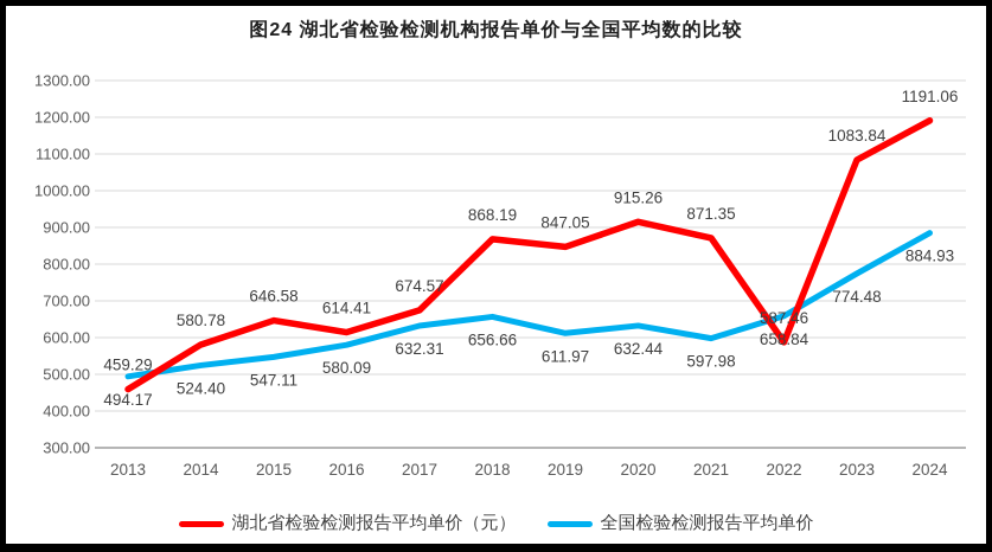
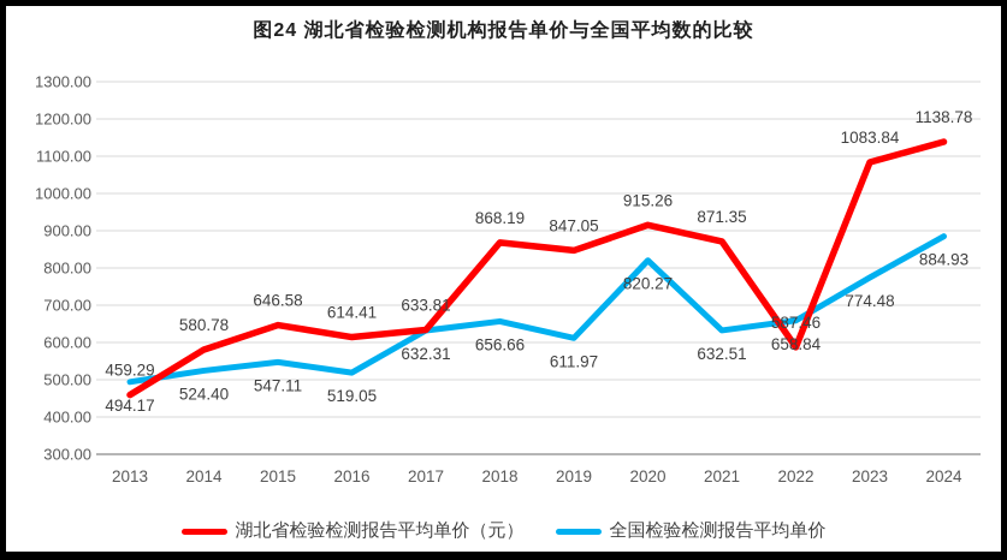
全国检验检测报告平均单价/2016: 580.09 -> 519.05
湖北省检验检测报告平均单价（元）/2017: 674.57 -> 633.81
全国检验检测报告平均单价/2020: 632.44 -> 820.27
全国检验检测报告平均单价/2021: 597.98 -> 632.51
湖北省检验检测报告平均单价（元）/2024: 1191.06 -> 1138.78
